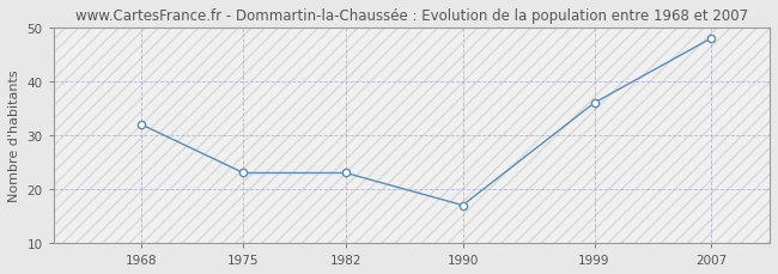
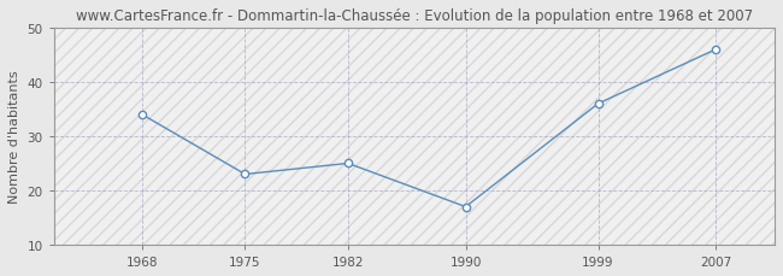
1968: 32 -> 34
1982: 23 -> 25
2007: 48 -> 46
